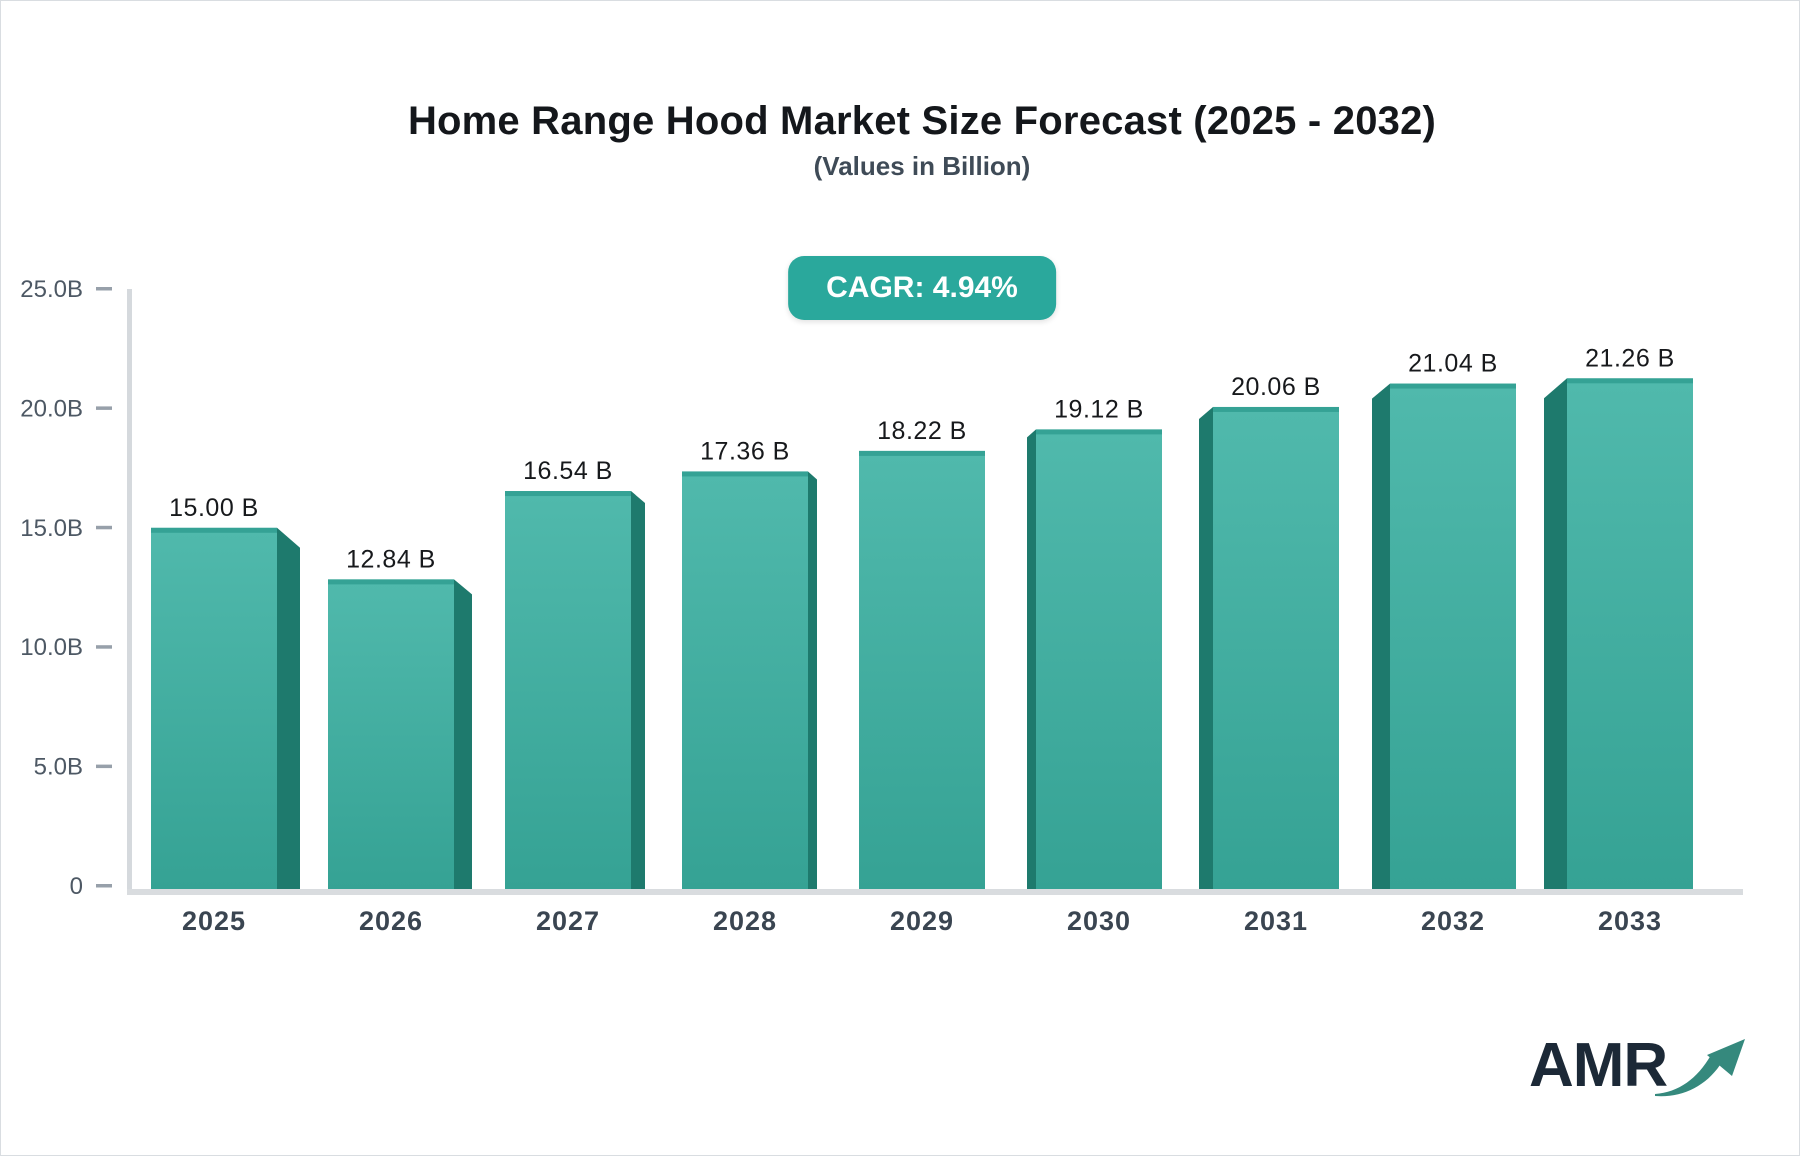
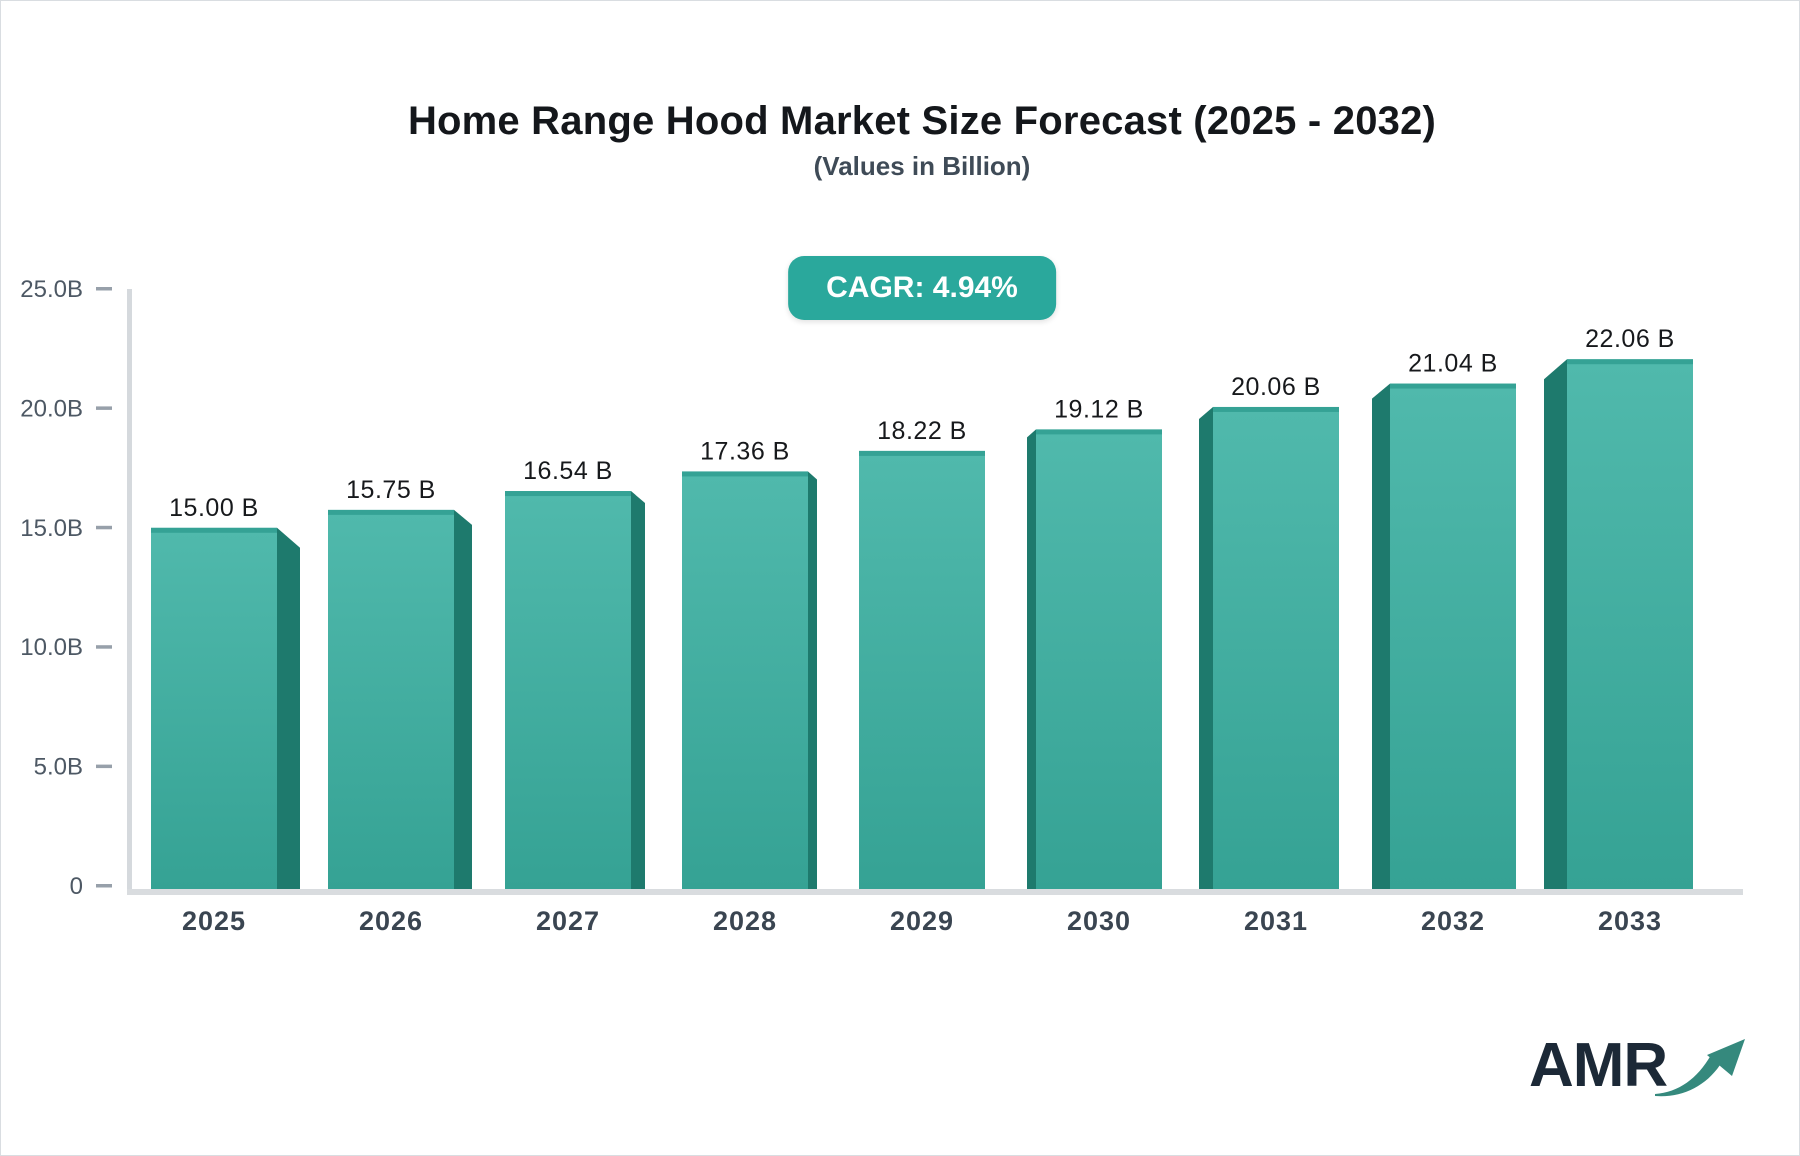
2026: 12.84 -> 15.75
2033: 21.26 -> 22.06
